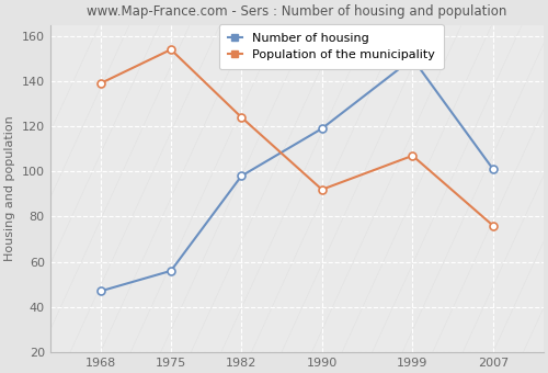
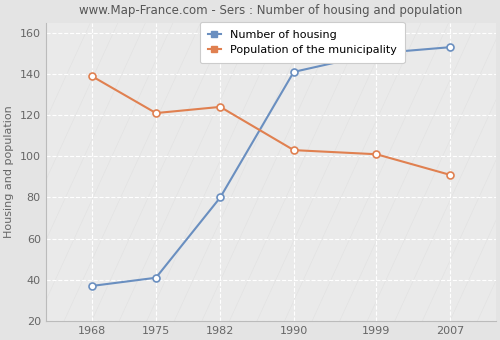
Number of housing/1968: 47 -> 37
Number of housing/1975: 56 -> 41
Population of the municipality/1975: 154 -> 121
Number of housing/1982: 98 -> 80
Number of housing/1990: 119 -> 141
Population of the municipality/1990: 92 -> 103
Population of the municipality/1999: 107 -> 101
Number of housing/2007: 101 -> 153
Population of the municipality/2007: 76 -> 91
